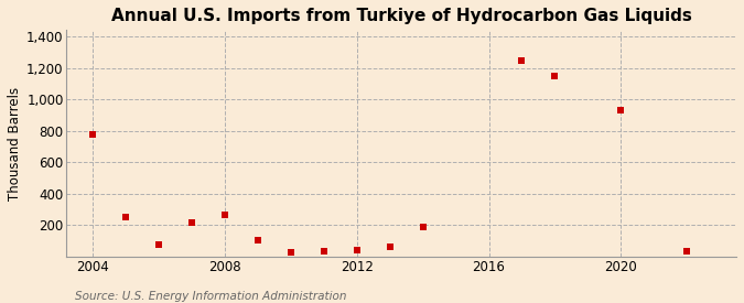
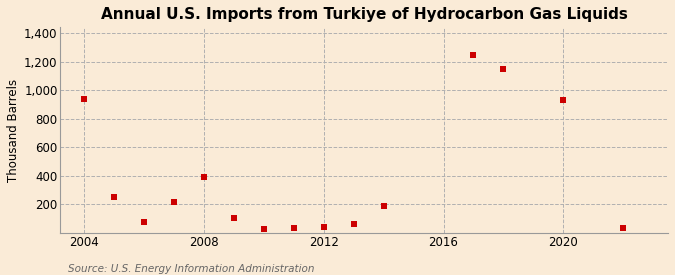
2004: 780 -> 940
2008: 260 -> 390
